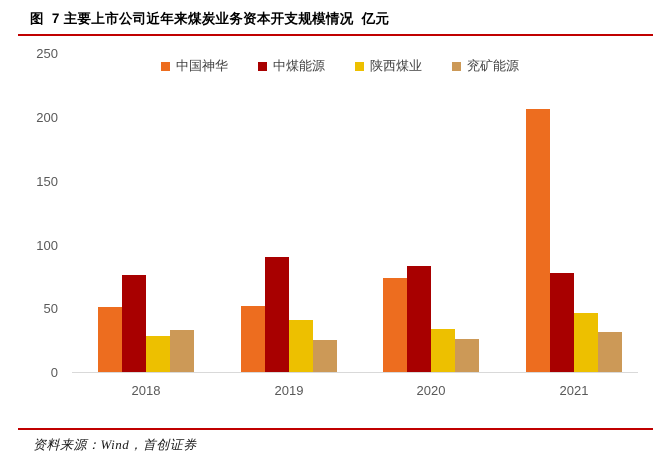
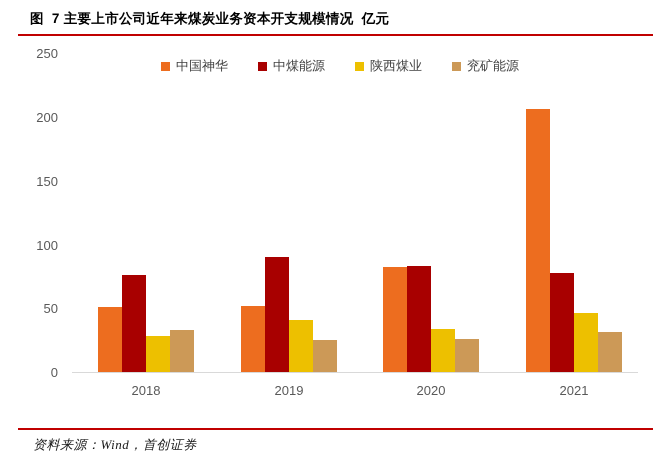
中国神华/2020: 74 -> 82
